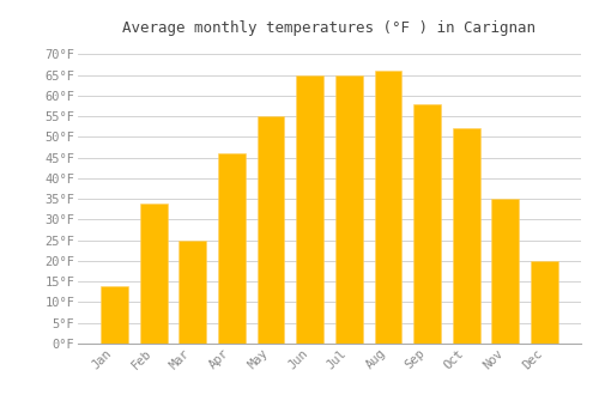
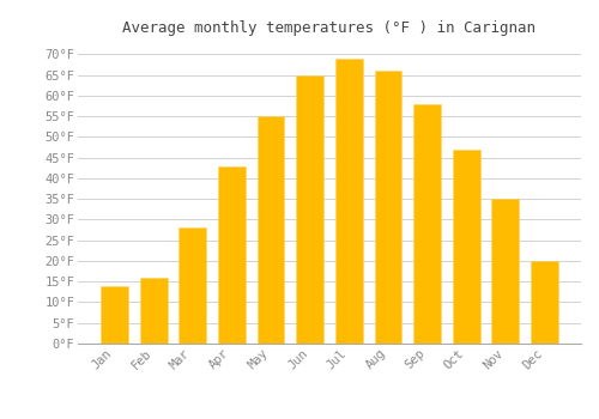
Feb: 34°F -> 16°F
Mar: 25°F -> 28°F
Apr: 46°F -> 43°F
Jul: 65°F -> 69°F
Oct: 52°F -> 47°F
